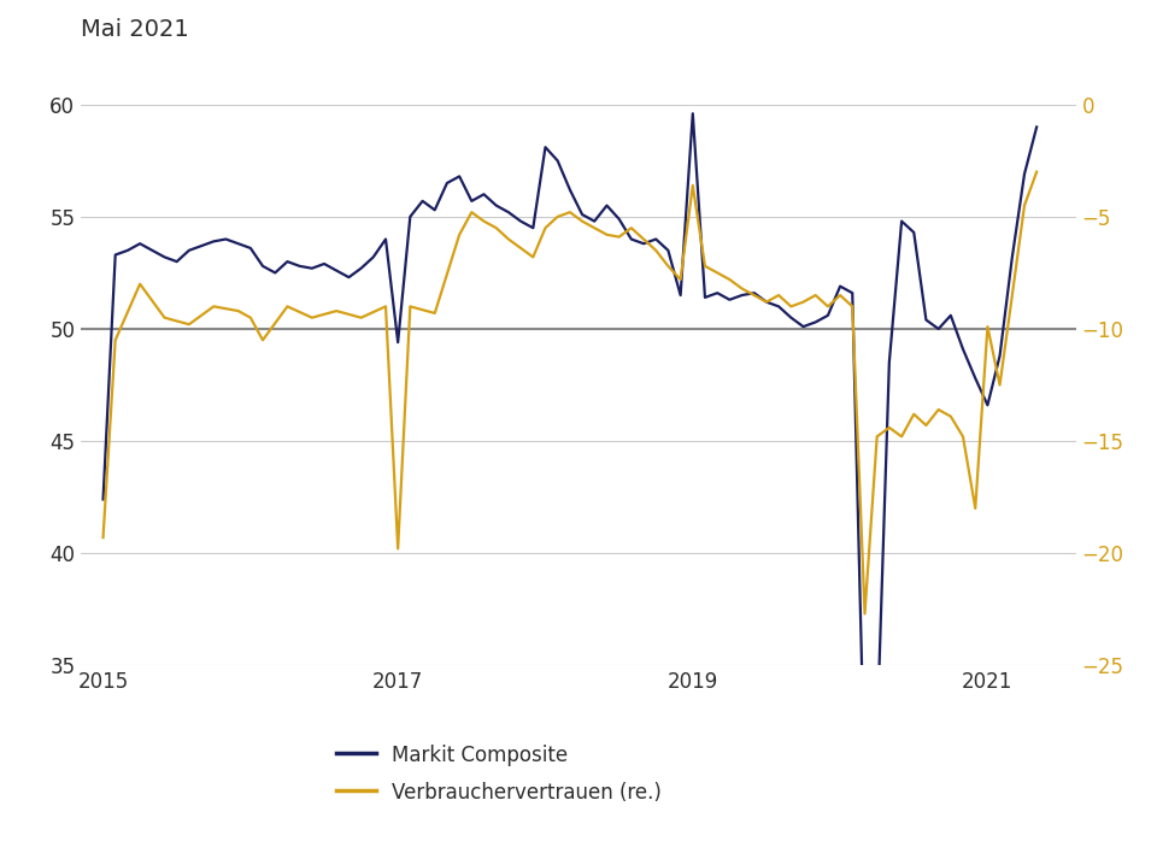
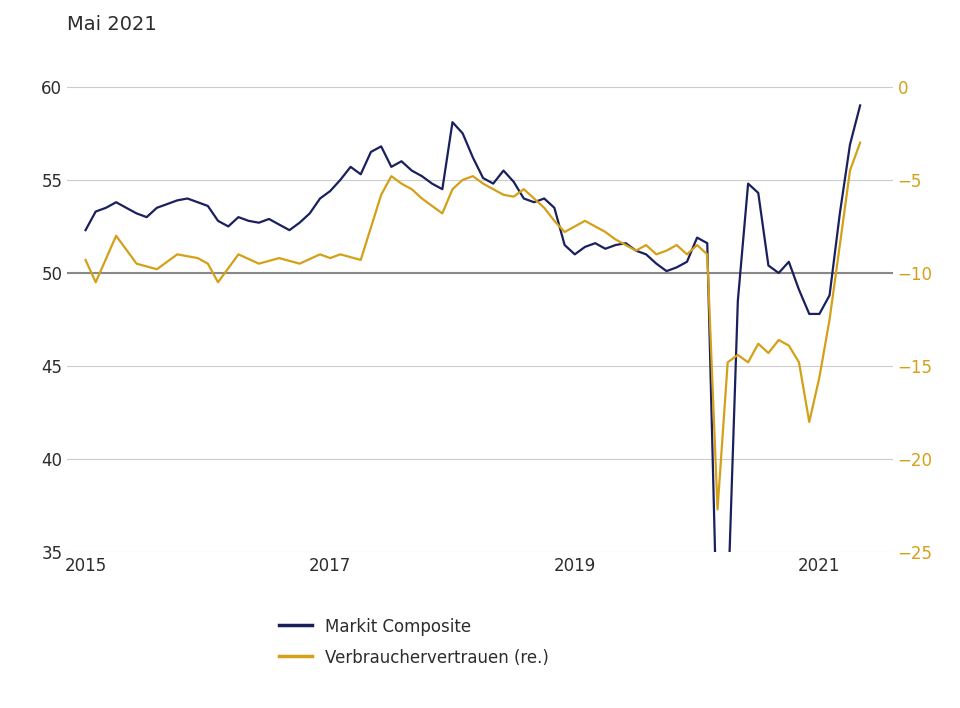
Markit Composite/2015: 42.4 -> 52.3
Verbrauchervertrauen (re.)/2015: -19.3 -> -9.3
Markit Composite/2017: 49.4 -> 54.4
Verbrauchervertrauen (re.)/2017: -19.8 -> -9.2
Markit Composite/2019: 59.6 -> 51.0
Verbrauchervertrauen (re.)/2019: -3.6 -> -7.5
Markit Composite/2021: 46.6 -> 47.8
Verbrauchervertrauen (re.)/2021: -9.9 -> -15.6
